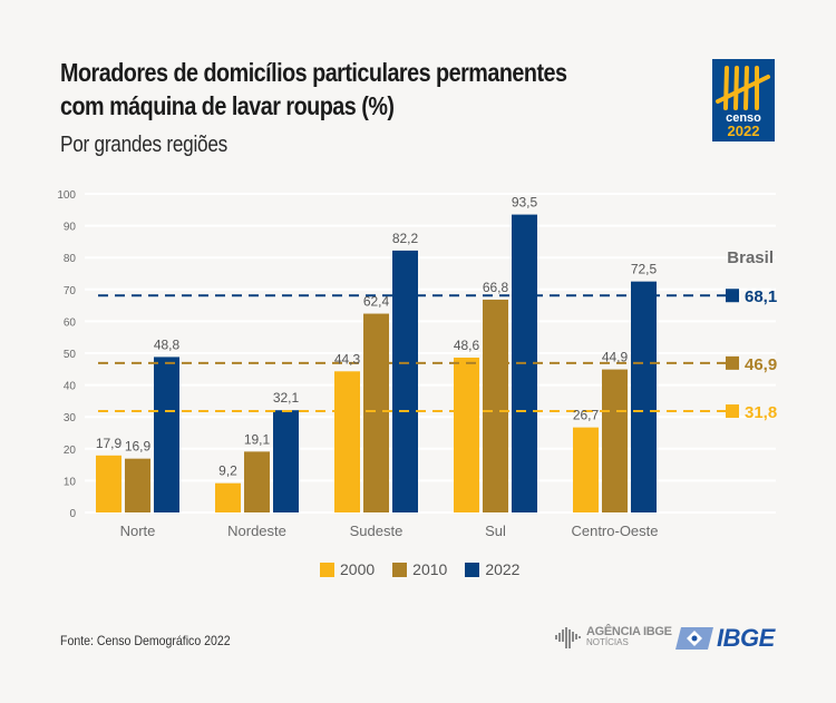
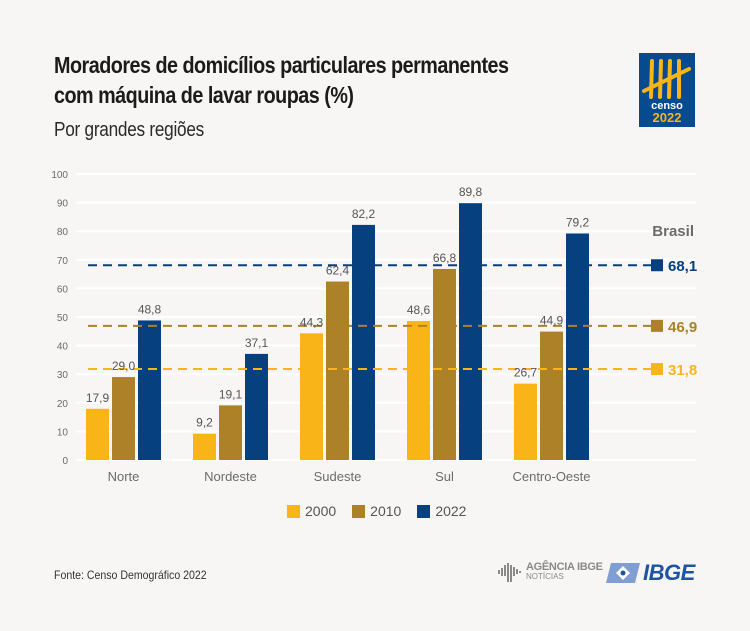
2010/Norte: 16,9 -> 29,0
2022/Nordeste: 32,1 -> 37,1
2022/Sul: 93,5 -> 89,8
2022/Centro-Oeste: 72,5 -> 79,2
